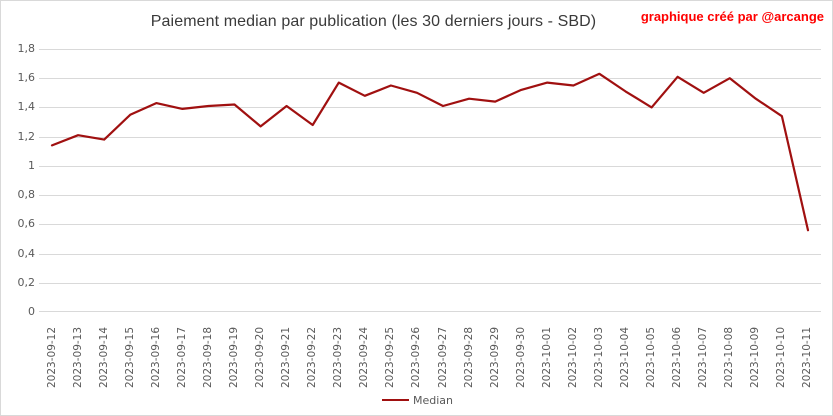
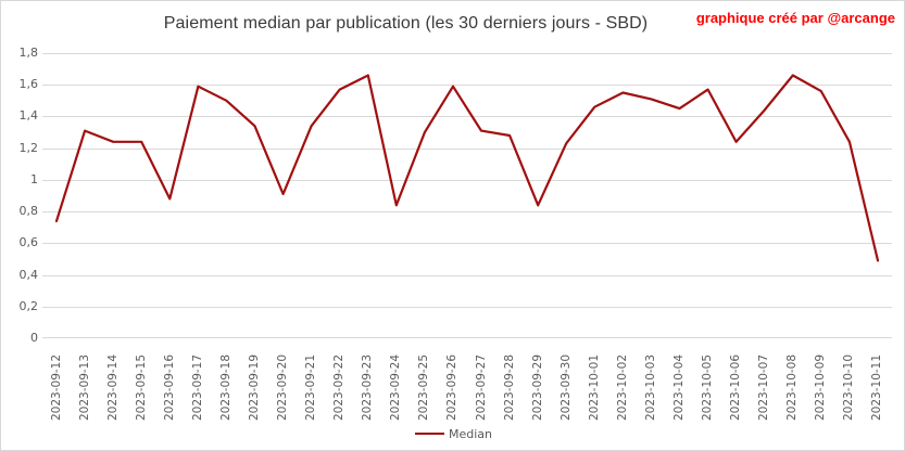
2023-09-12: 1,14 -> 0,74
2023-09-13: 1,21 -> 1,31
2023-09-14: 1,18 -> 1,24
2023-09-15: 1,35 -> 1,24
2023-09-16: 1,43 -> 0,88
2023-09-17: 1,39 -> 1,59
2023-09-18: 1,41 -> 1,50
2023-09-19: 1,42 -> 1,34
2023-09-20: 1,27 -> 0,91
2023-09-21: 1,41 -> 1,34
2023-09-22: 1,28 -> 1,57
2023-09-23: 1,57 -> 1,66
2023-09-24: 1,48 -> 0,84
2023-09-25: 1,55 -> 1,30
2023-09-26: 1,50 -> 1,59
2023-09-27: 1,41 -> 1,31
2023-09-28: 1,46 -> 1,28
2023-09-29: 1,44 -> 0,84
2023-09-30: 1,52 -> 1,23
2023-10-01: 1,57 -> 1,46
2023-10-03: 1,63 -> 1,51
2023-10-04: 1,51 -> 1,45
2023-10-05: 1,40 -> 1,57
2023-10-06: 1,61 -> 1,24
2023-10-07: 1,50 -> 1,44
2023-10-08: 1,60 -> 1,66
2023-10-09: 1,46 -> 1,56
2023-10-10: 1,34 -> 1,24
2023-10-11: 0,56 -> 0,49
